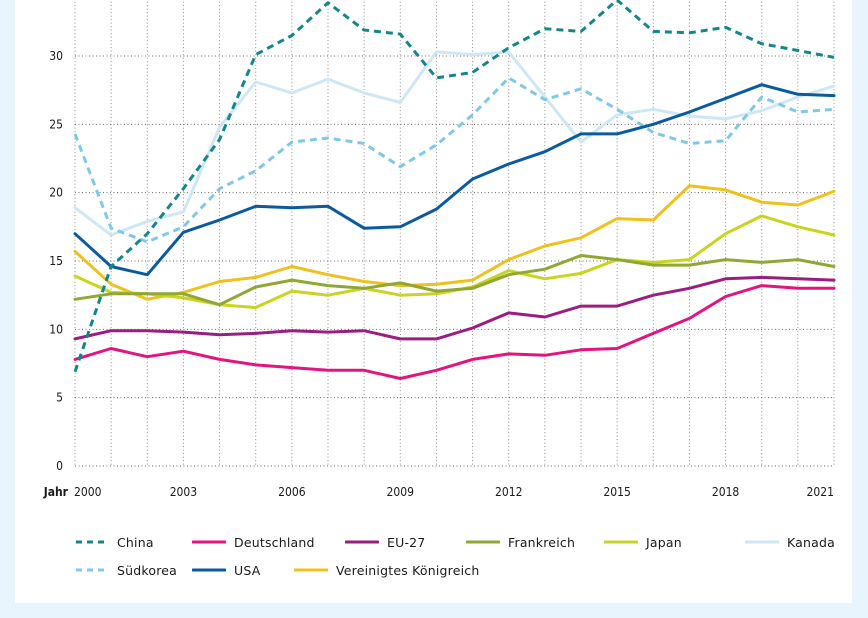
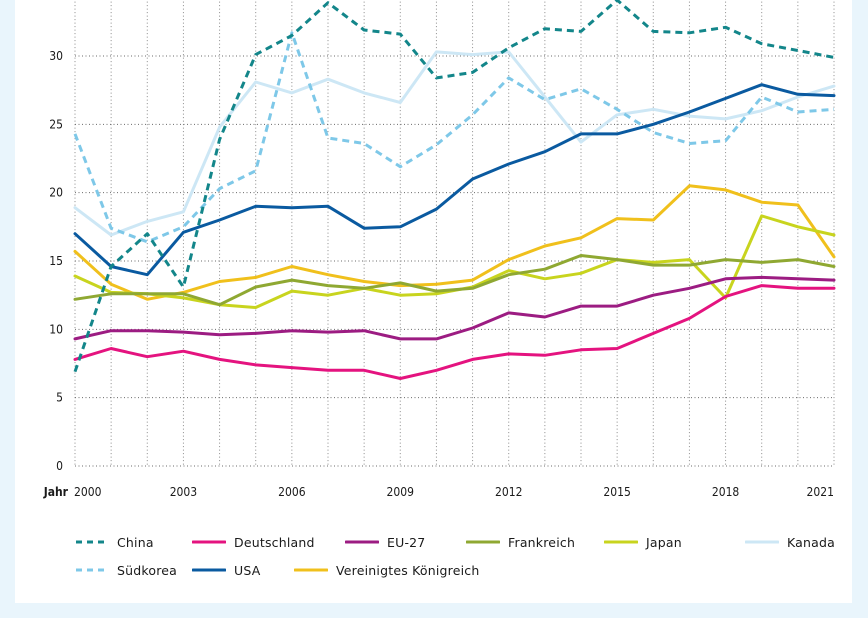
China/2003: 20.3 -> 13.1
Südkorea/2006: 23.7 -> 31.7
Japan/2018: 17.0 -> 12.3
Vereinigtes Königreich/2021: 20.1 -> 15.3
